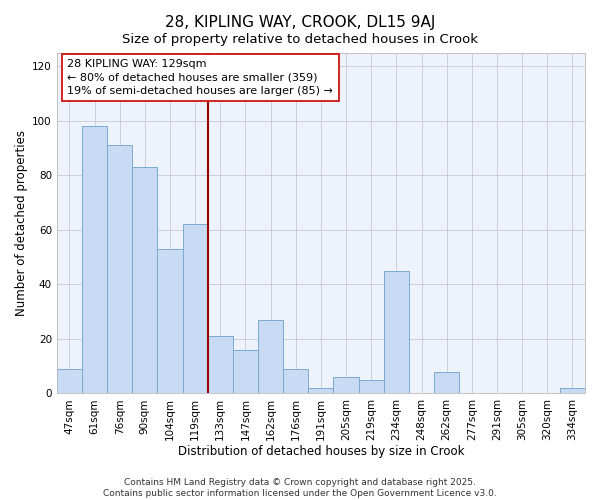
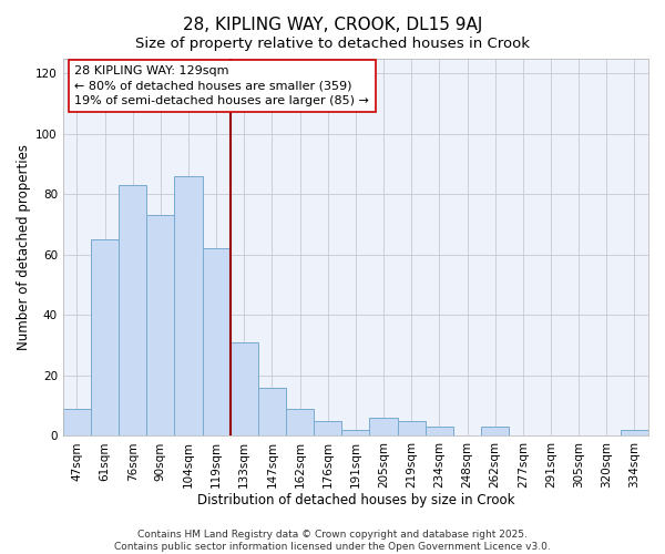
61sqm: 98 -> 65
76sqm: 91 -> 83
90sqm: 83 -> 73
104sqm: 53 -> 86
133sqm: 21 -> 31
162sqm: 27 -> 9
176sqm: 9 -> 5
234sqm: 45 -> 3
262sqm: 8 -> 3
